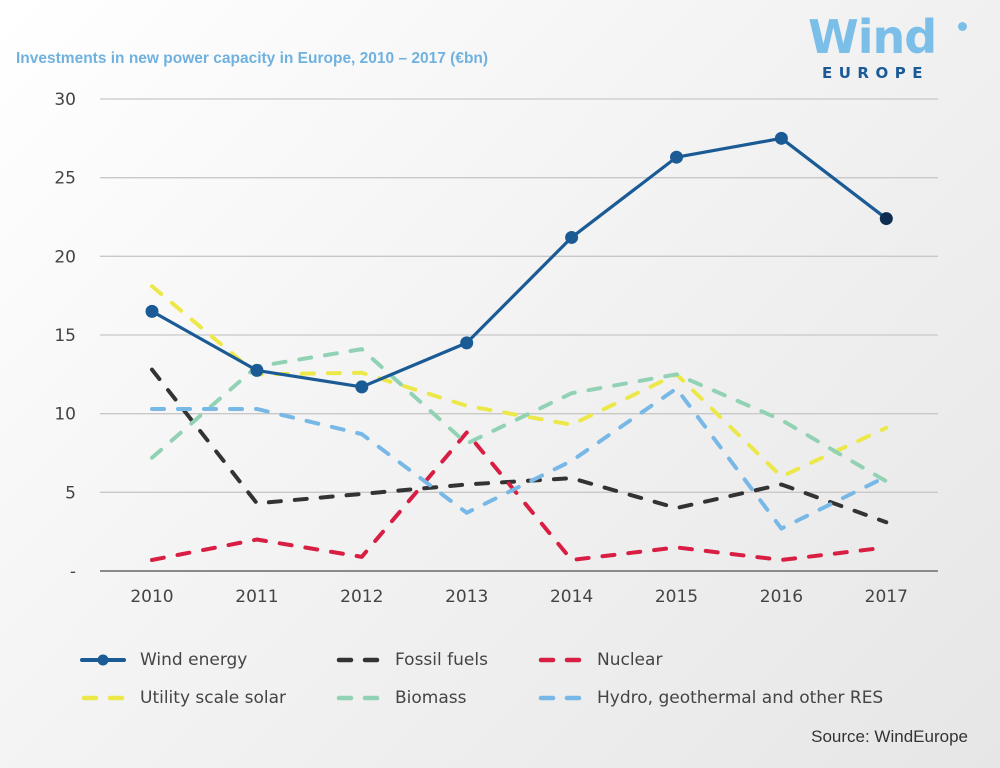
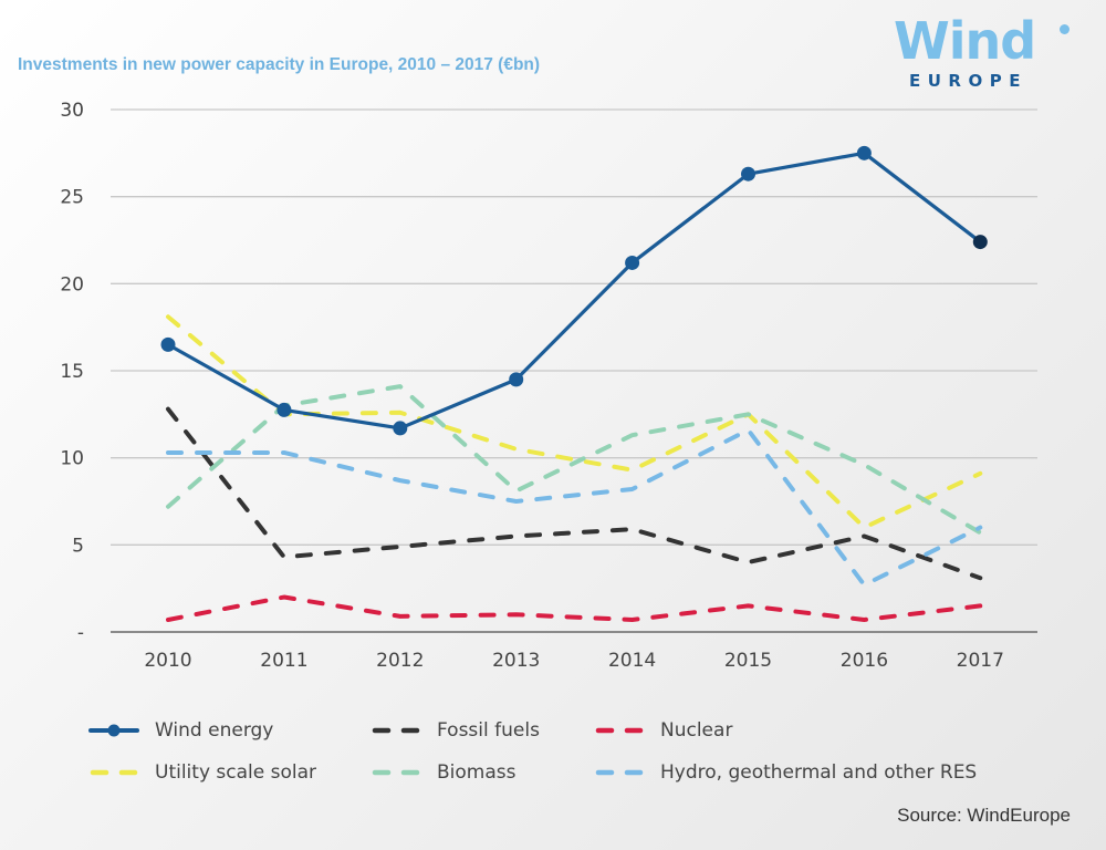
Nuclear/2013: 8.8 -> 1.0
Hydro, geothermal and other RES/2013: 3.7 -> 7.5
Hydro, geothermal and other RES/2014: 7.0 -> 8.2
